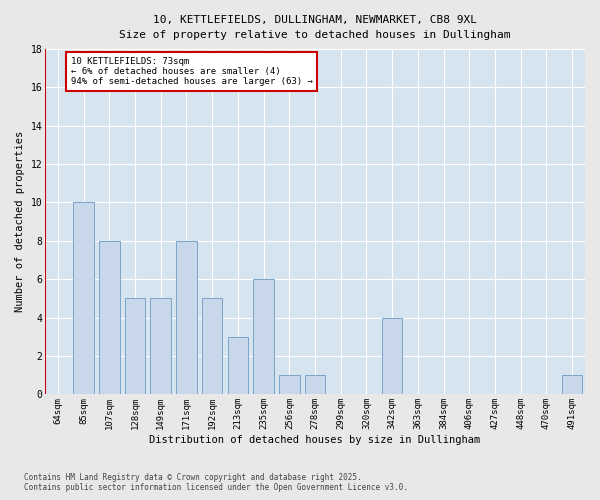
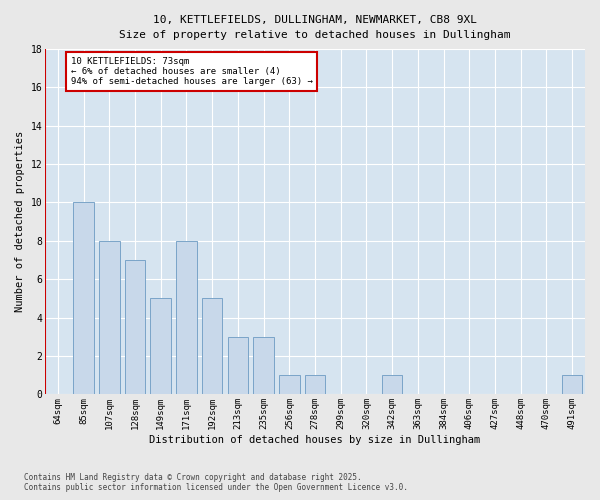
128sqm: 5 -> 7
235sqm: 6 -> 3
342sqm: 4 -> 1
